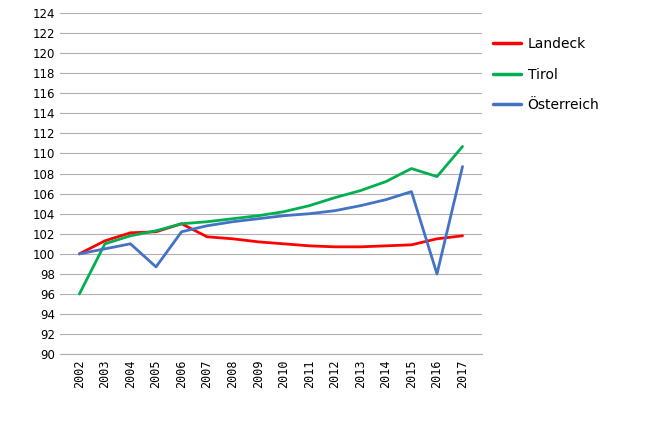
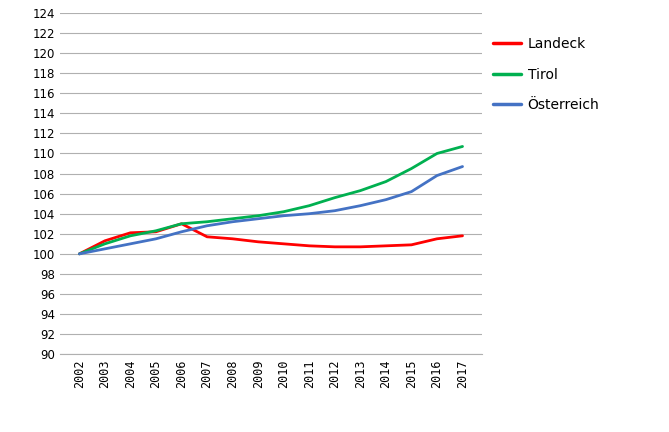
Tirol/2002: 96.0 -> 100.0
Österreich/2005: 98.7 -> 101.5
Tirol/2016: 107.7 -> 110.0
Österreich/2016: 98.0 -> 107.8
